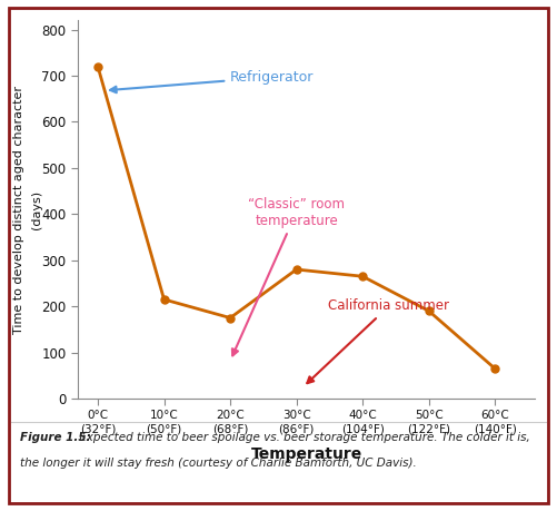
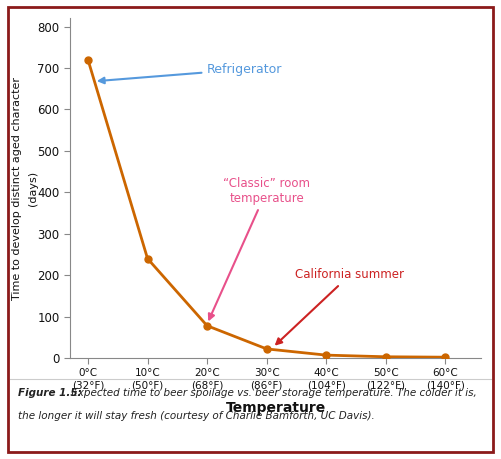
10°C (50°F): 215 -> 240
20°C (68°F): 175 -> 78
30°C (86°F): 280 -> 22
40°C (104°F): 265 -> 7
50°C (122°F): 190 -> 3
60°C (140°F): 65 -> 2
